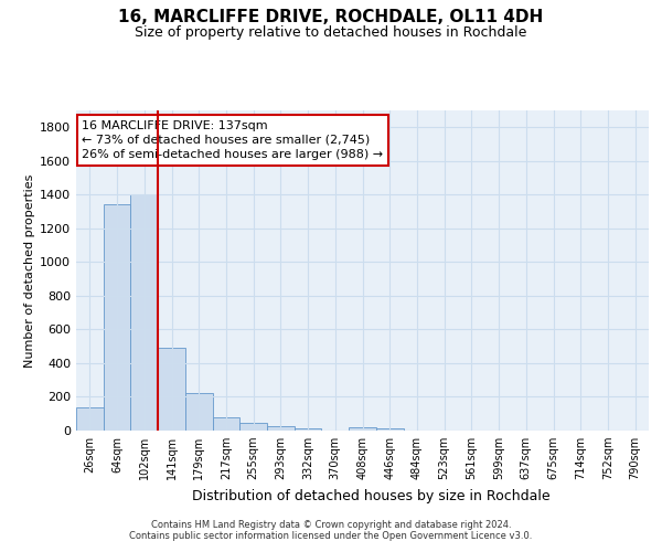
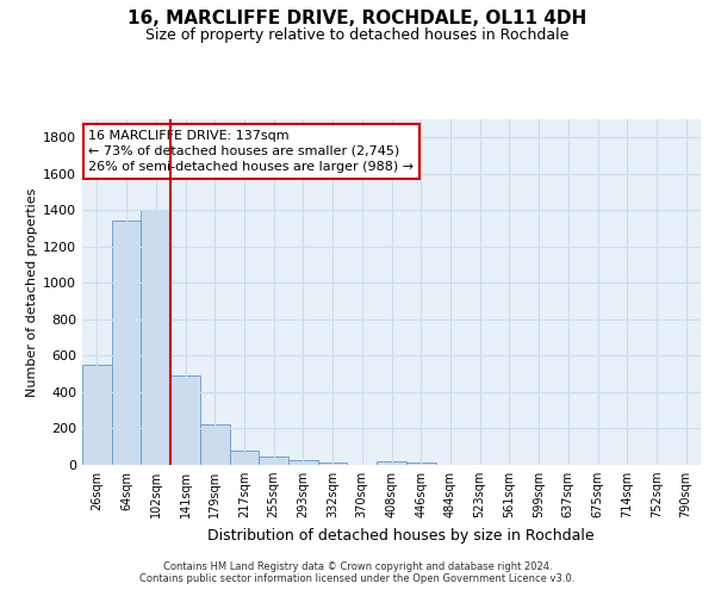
26sqm: 140 -> 550
